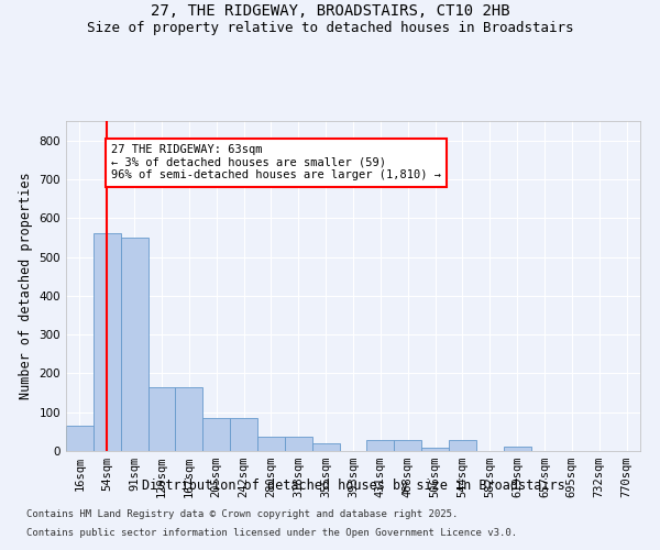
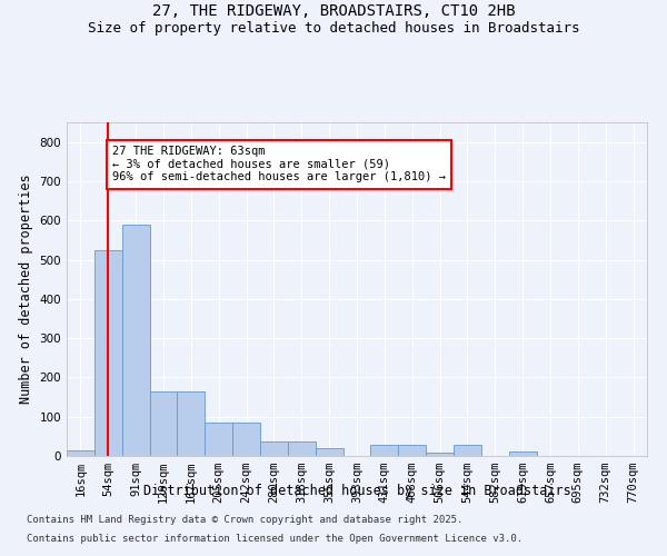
16sqm: 65 -> 15
54sqm: 560 -> 525
91sqm: 550 -> 590
